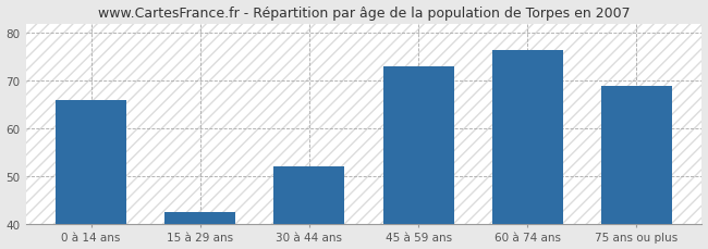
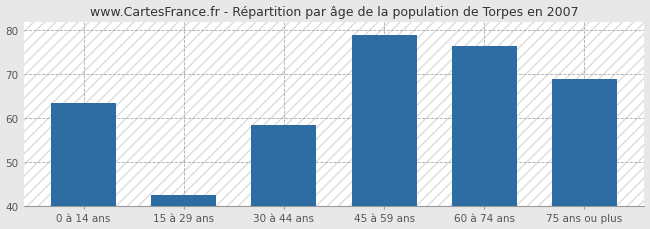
0 à 14 ans: 66.0 -> 63.5
30 à 44 ans: 52.0 -> 58.5
45 à 59 ans: 73.0 -> 79.0
